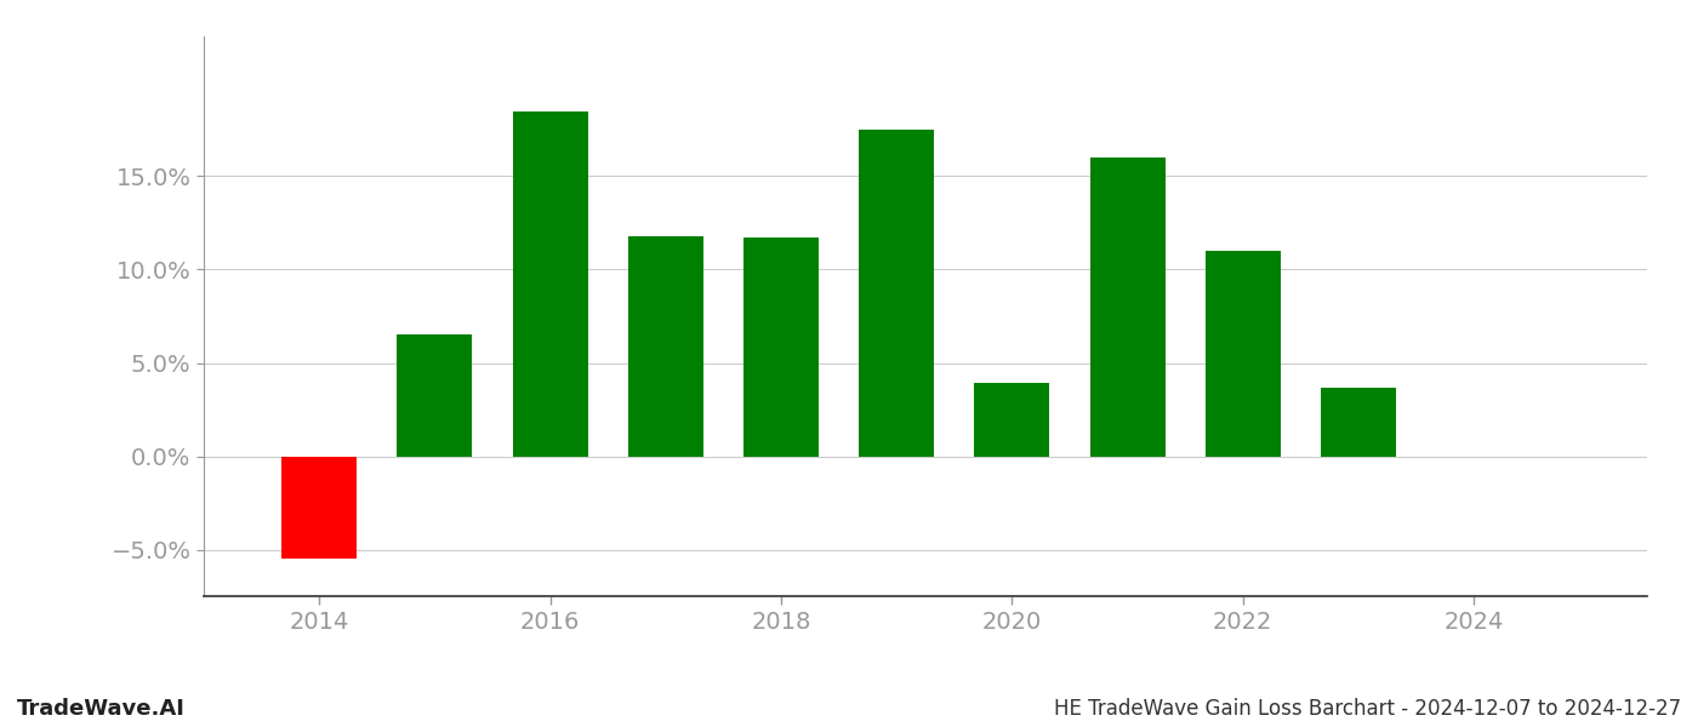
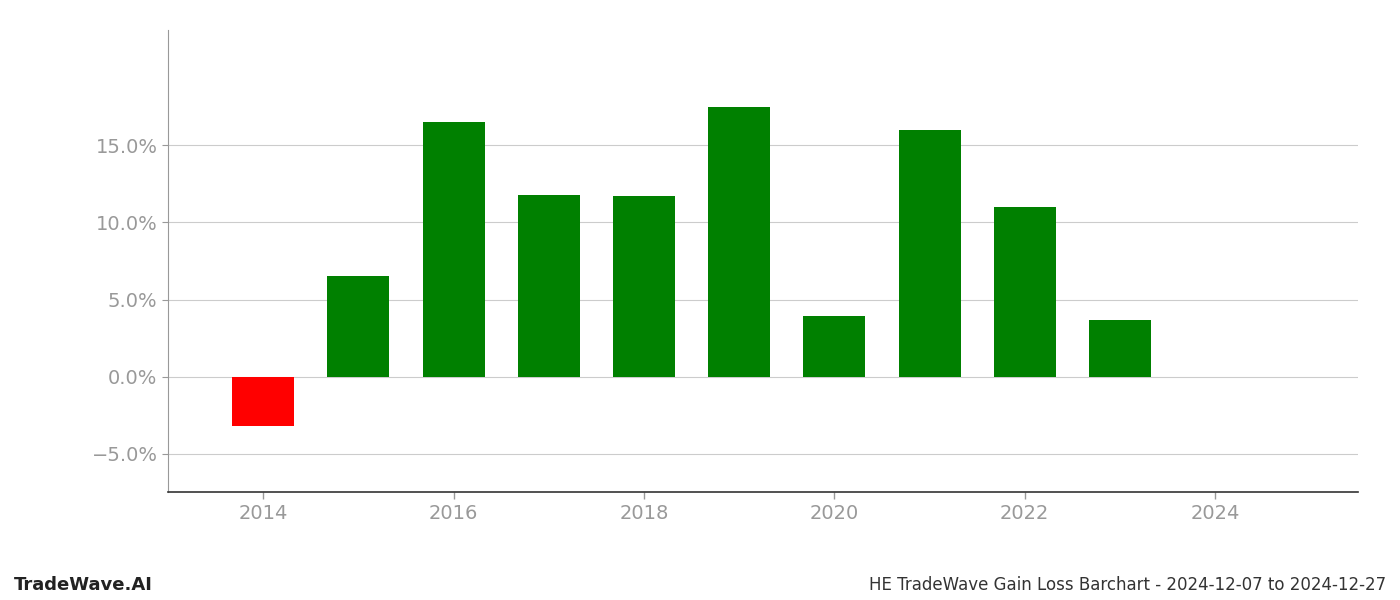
2014: -5.5% -> -3.2%
2016: 18.5% -> 16.5%
